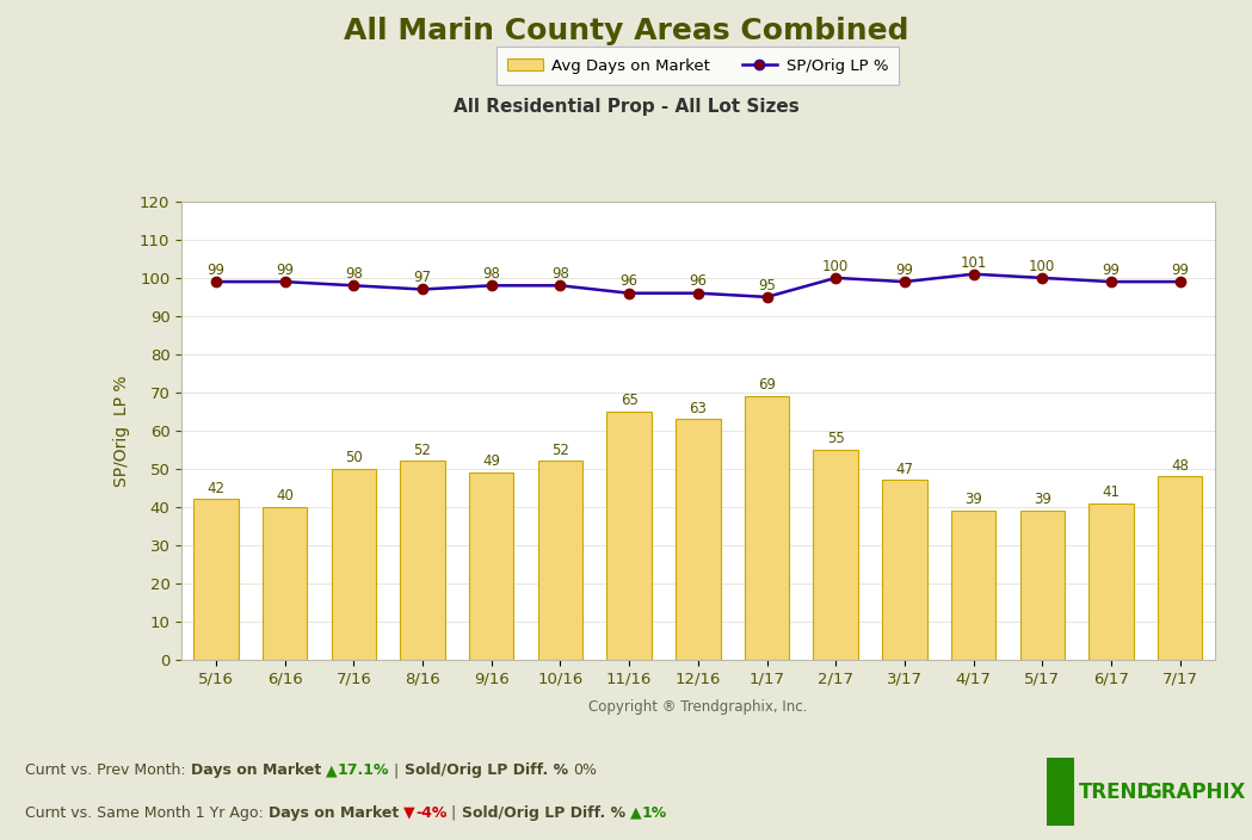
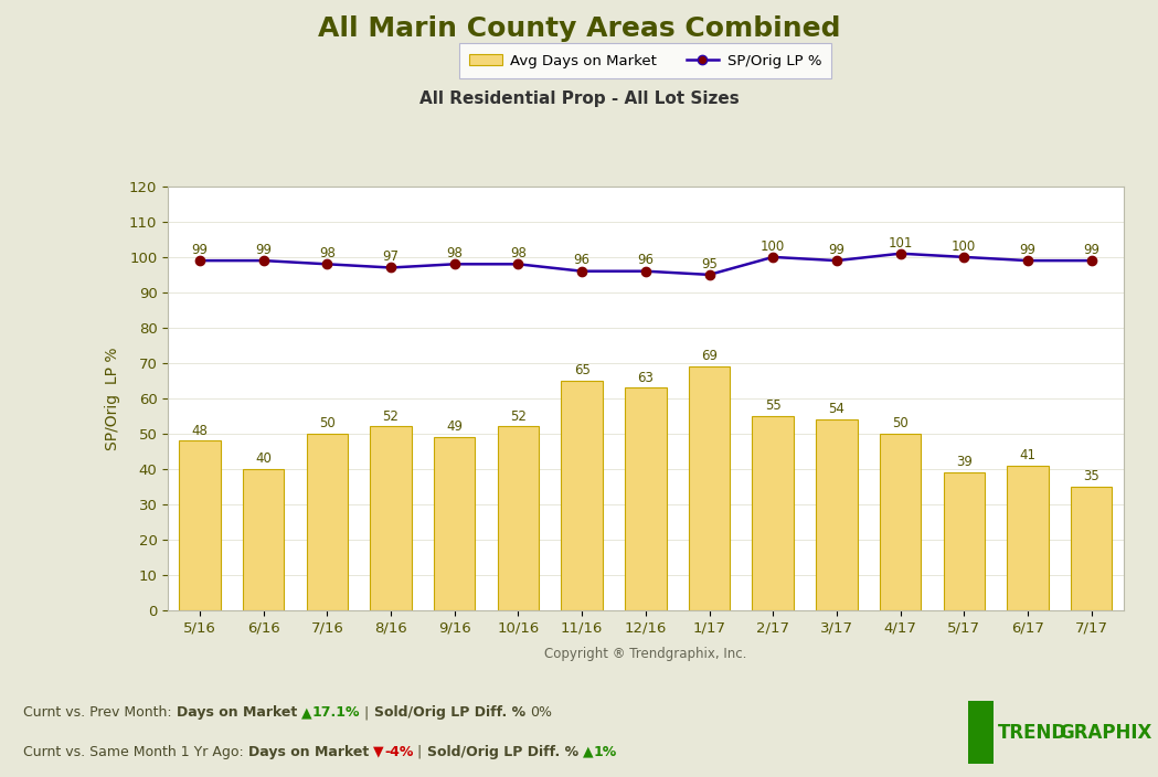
Avg Days on Market/5/16: 42 -> 48
Avg Days on Market/3/17: 47 -> 54
Avg Days on Market/4/17: 39 -> 50
Avg Days on Market/7/17: 48 -> 35
